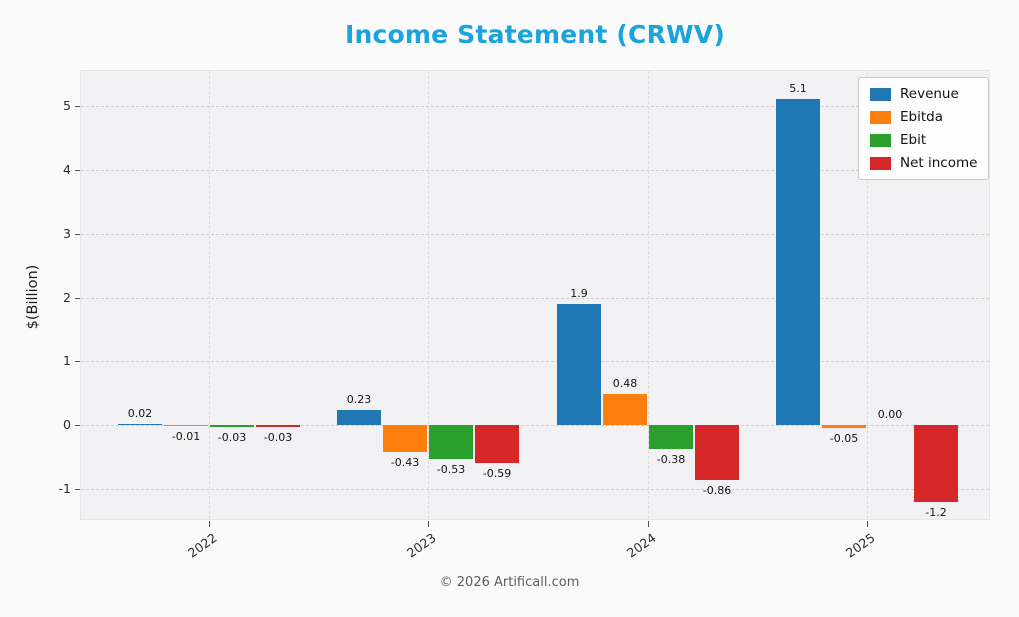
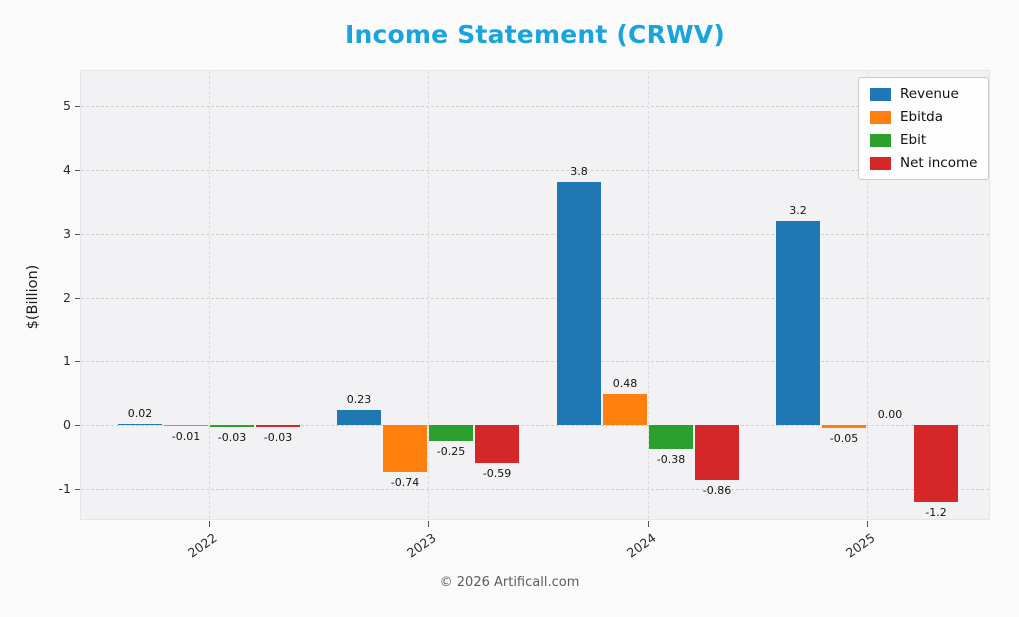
Ebitda/2023: -0.43 -> -0.74
Ebit/2023: -0.53 -> -0.25
Revenue/2024: 1.9 -> 3.8
Revenue/2025: 5.1 -> 3.2
